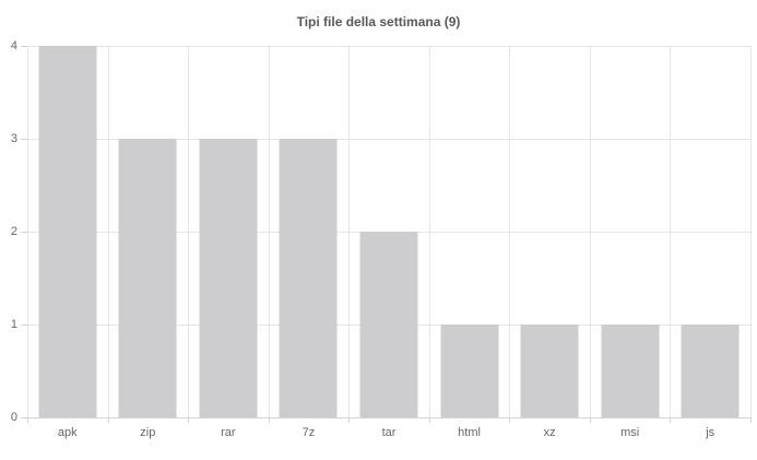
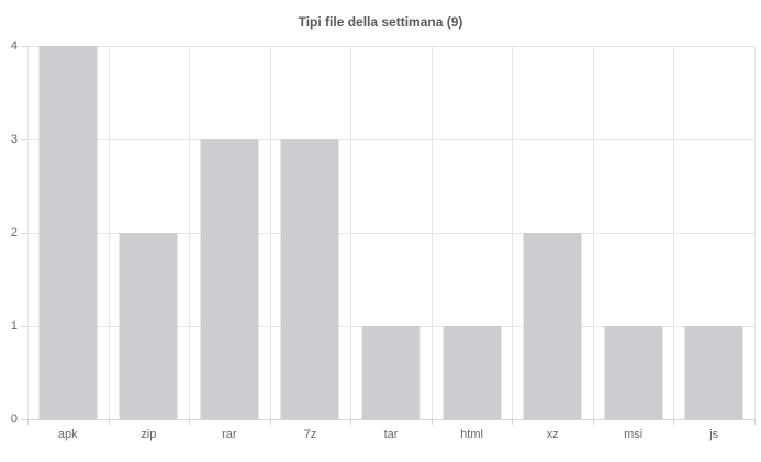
zip: 3 -> 2
tar: 2 -> 1
xz: 1 -> 2
